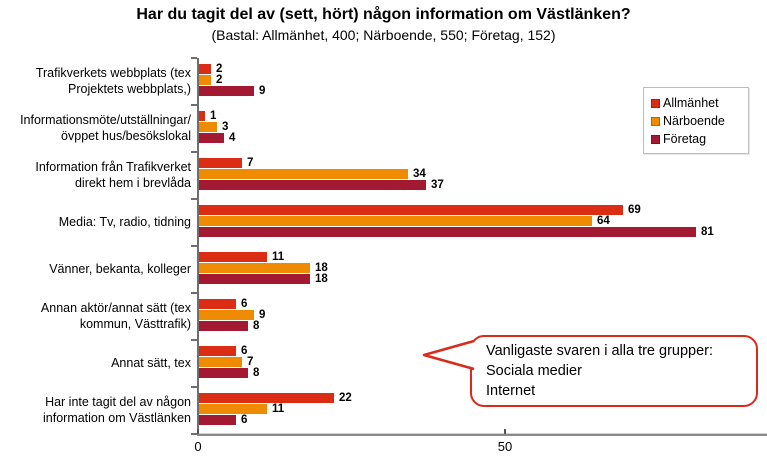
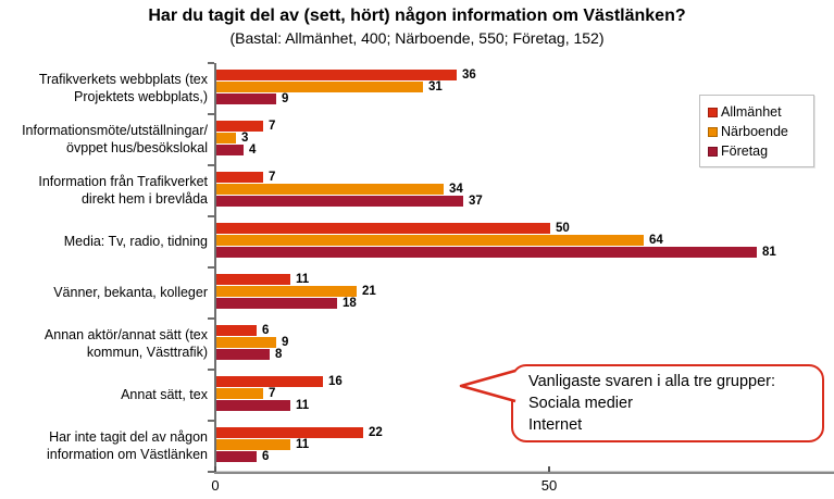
Allmänhet/Trafikverkets webbplats (tex Projektets webbplats,): 2 -> 36
Närboende/Trafikverkets webbplats (tex Projektets webbplats,): 2 -> 31
Allmänhet/Informationsmöte/utställningar/ övppet hus/besökslokal: 1 -> 7
Allmänhet/Media: Tv, radio, tidning: 69 -> 50
Närboende/Vänner, bekanta, kolleger: 18 -> 21
Allmänhet/Annat sätt, tex: 6 -> 16
Företag/Annat sätt, tex: 8 -> 11
